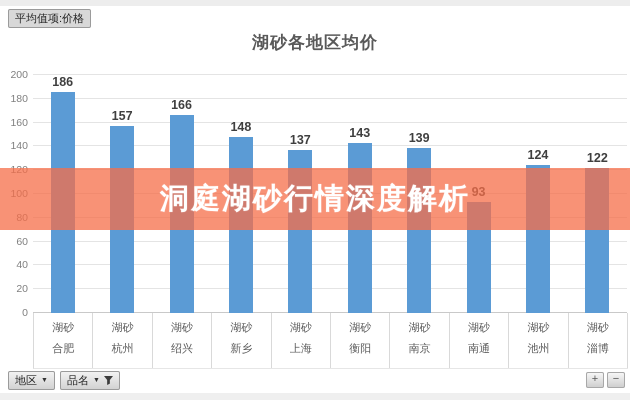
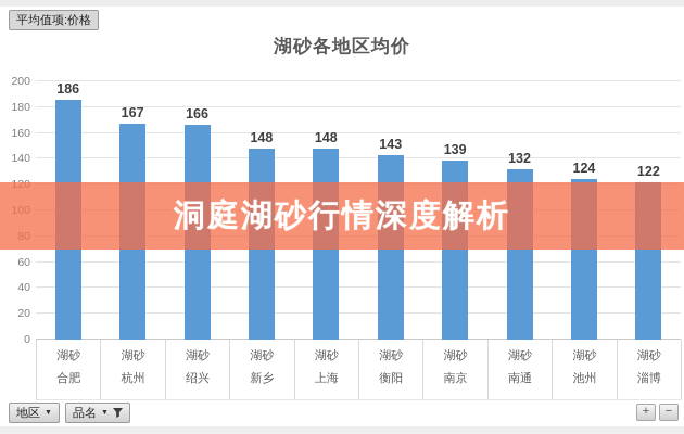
杭州: 157 -> 167
上海: 137 -> 148
南通: 93 -> 132
